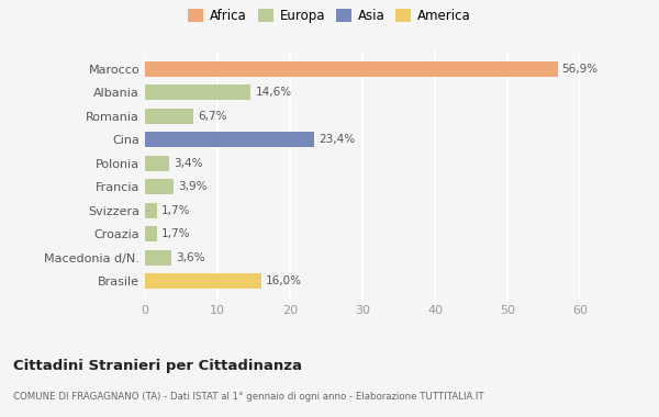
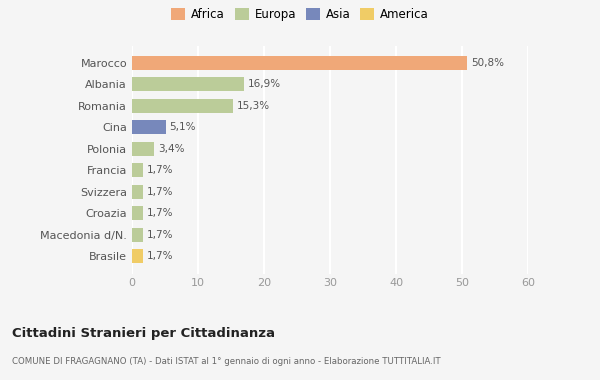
Marocco: 56,9% -> 50,8%
Albania: 14,6% -> 16,9%
Romania: 6,7% -> 15,3%
Cina: 23,4% -> 5,1%
Francia: 3,9% -> 1,7%
Macedonia d/N.: 3,6% -> 1,7%
Brasile: 16,0% -> 1,7%
